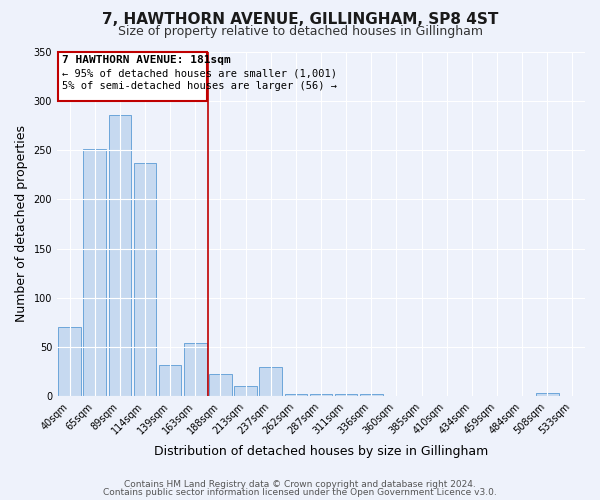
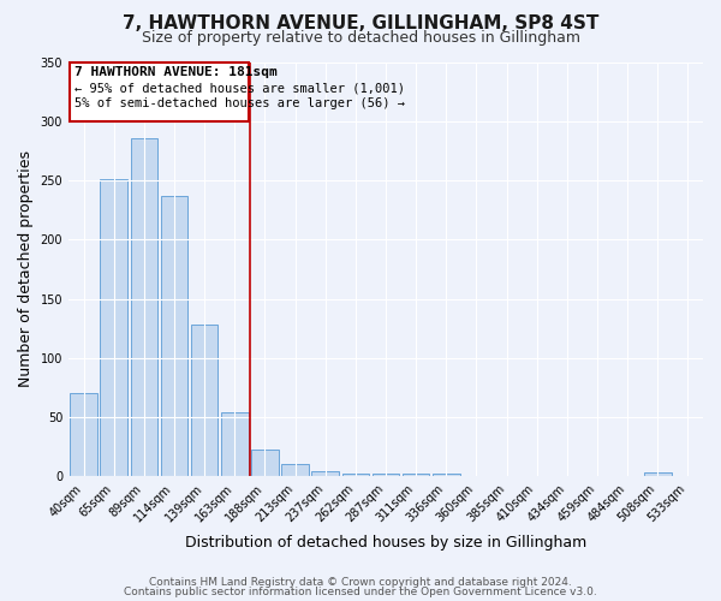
139sqm: 32 -> 128
237sqm: 30 -> 4
